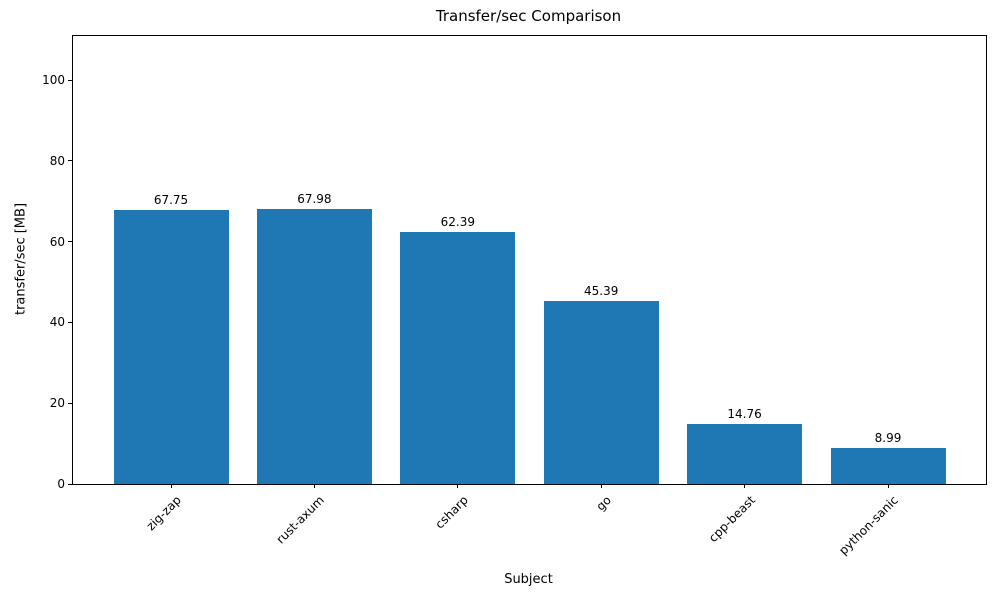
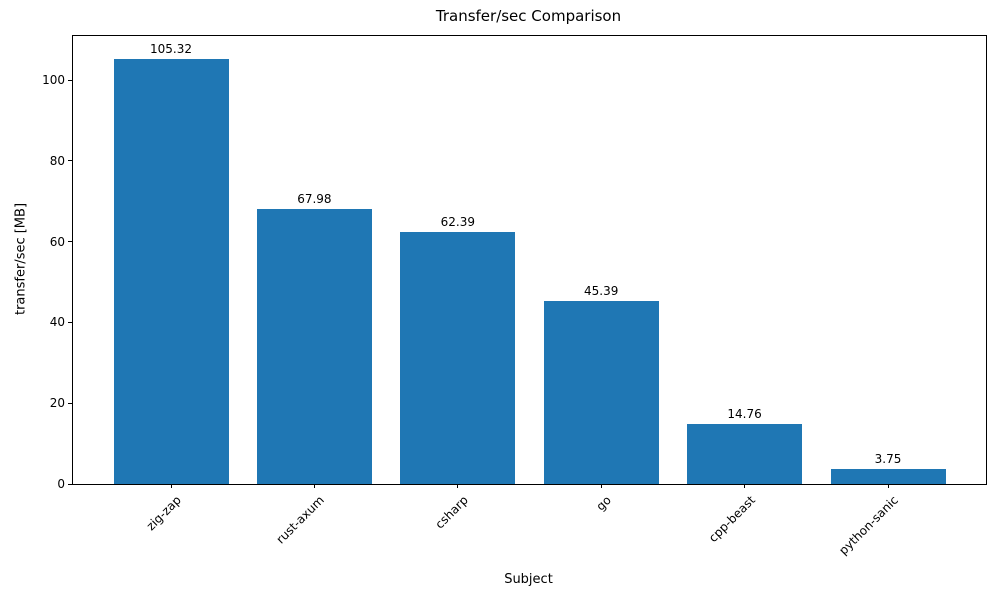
zig-zap: 67.75 -> 105.32
python-sanic: 8.99 -> 3.75
